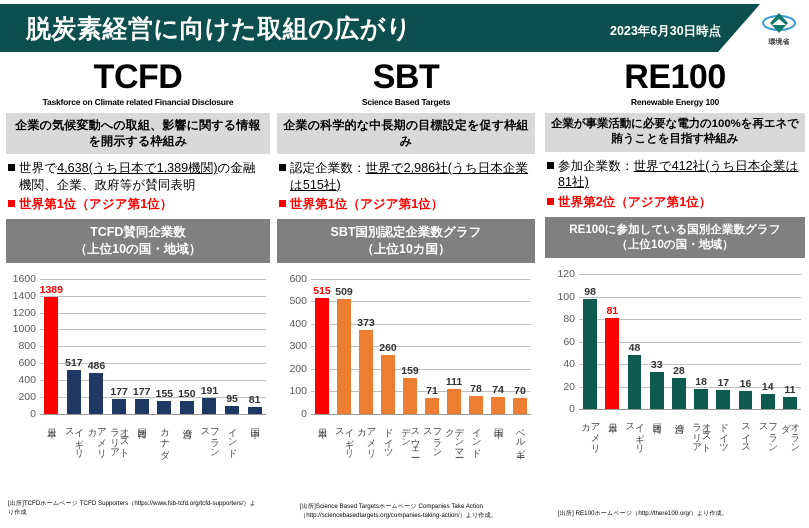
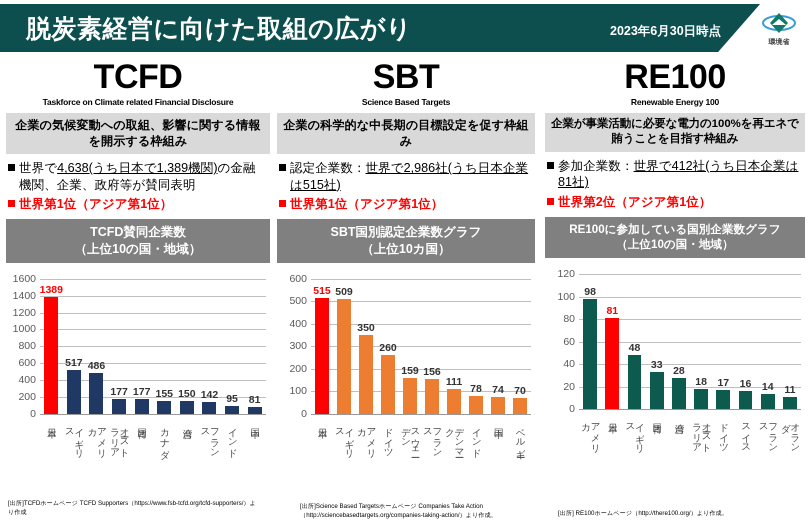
TCFD賛同企業数（上位10の国・地域）/フランス: 191 -> 142
SBT国別認定企業数グラフ（上位10カ国）/アメリカ: 373 -> 350
SBT国別認定企業数グラフ（上位10カ国）/フランス: 71 -> 156
